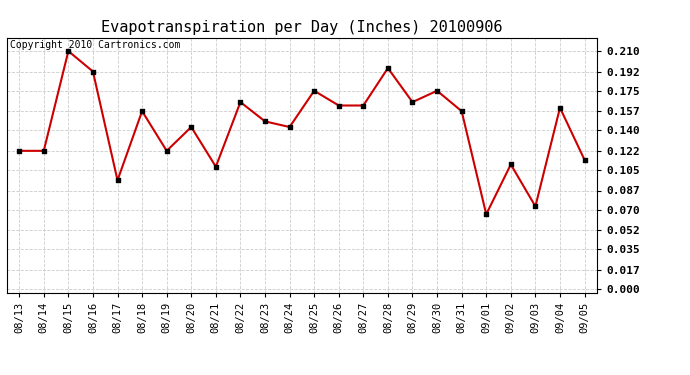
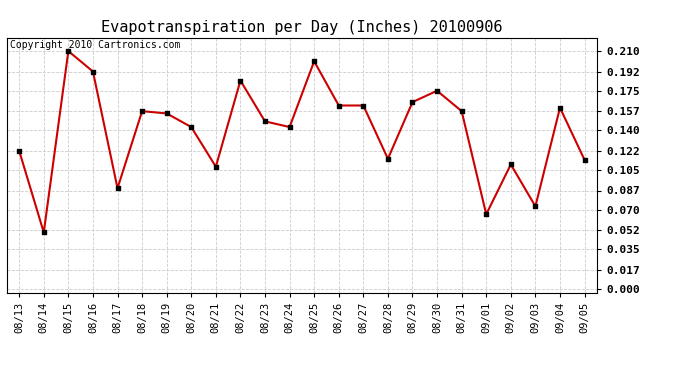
08/14: 0.122 -> 0.050
08/17: 0.096 -> 0.089
08/19: 0.122 -> 0.155
08/22: 0.165 -> 0.184
08/25: 0.175 -> 0.201
08/28: 0.195 -> 0.115
